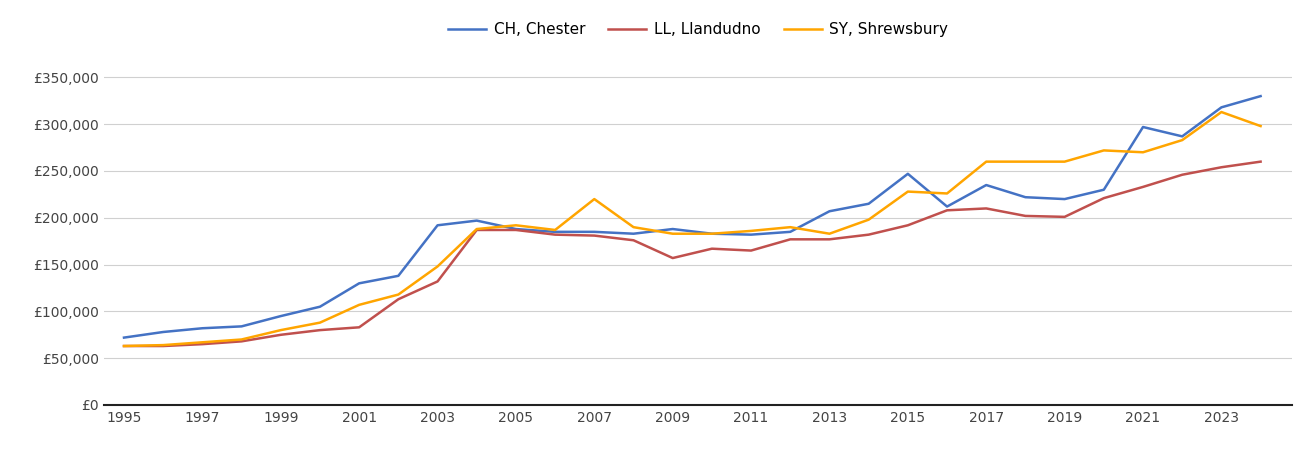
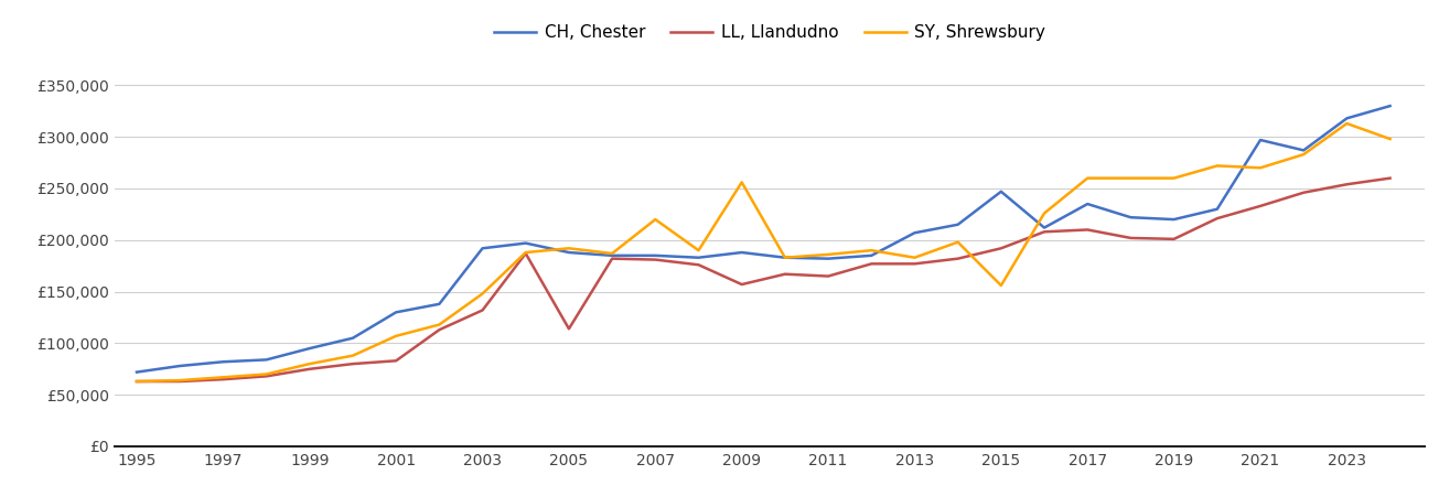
LL, Llandudno/2005: £187,000 -> £114,000
SY, Shrewsbury/2009: £183,000 -> £256,000
SY, Shrewsbury/2015: £228,000 -> £156,000
